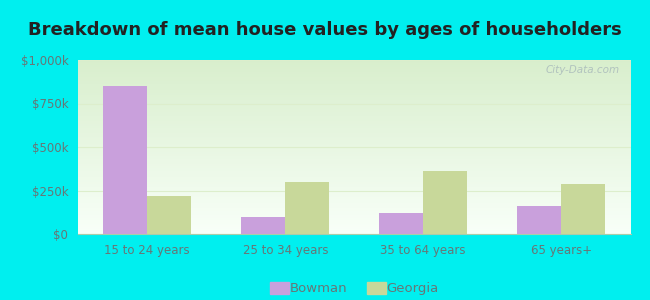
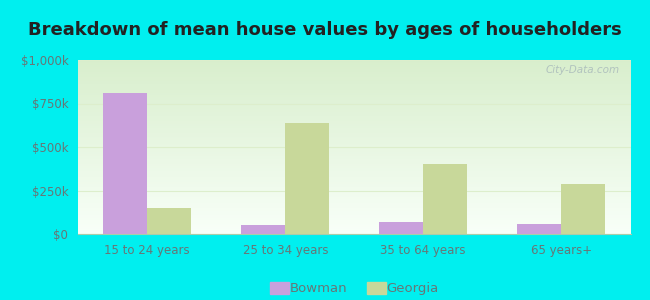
Bowman/15 to 24 years: $850k -> $810k
Georgia/15 to 24 years: $220k -> $150k
Bowman/25 to 34 years: $100k -> $50k
Georgia/25 to 34 years: $300k -> $640k
Bowman/35 to 64 years: $120k -> $70k
Georgia/35 to 64 years: $360k -> $400k
Bowman/65 years+: $160k -> $60k
